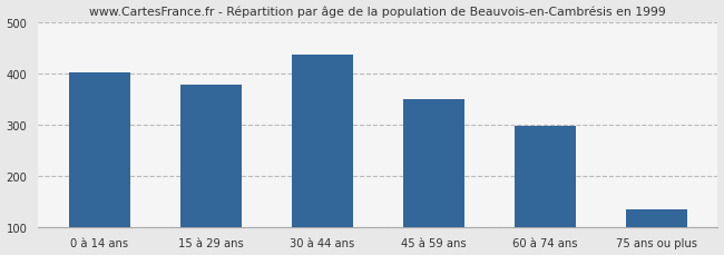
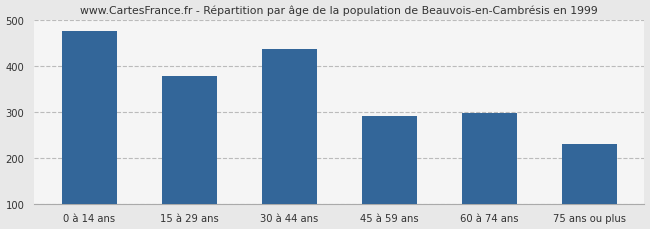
0 à 14 ans: 403 -> 475
45 à 59 ans: 350 -> 290
75 ans ou plus: 135 -> 230
